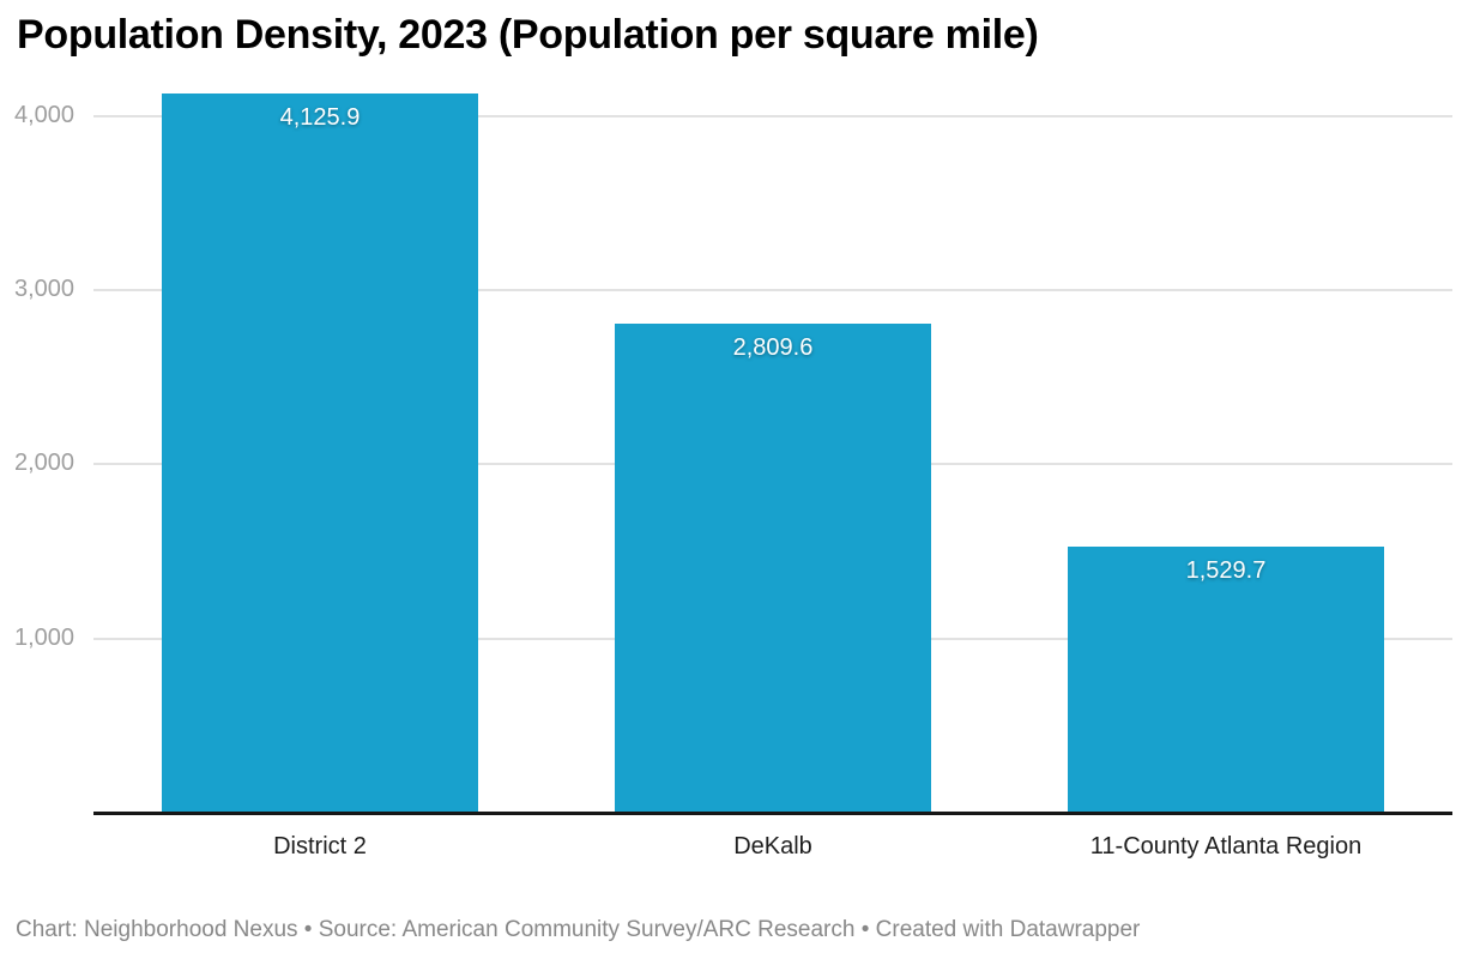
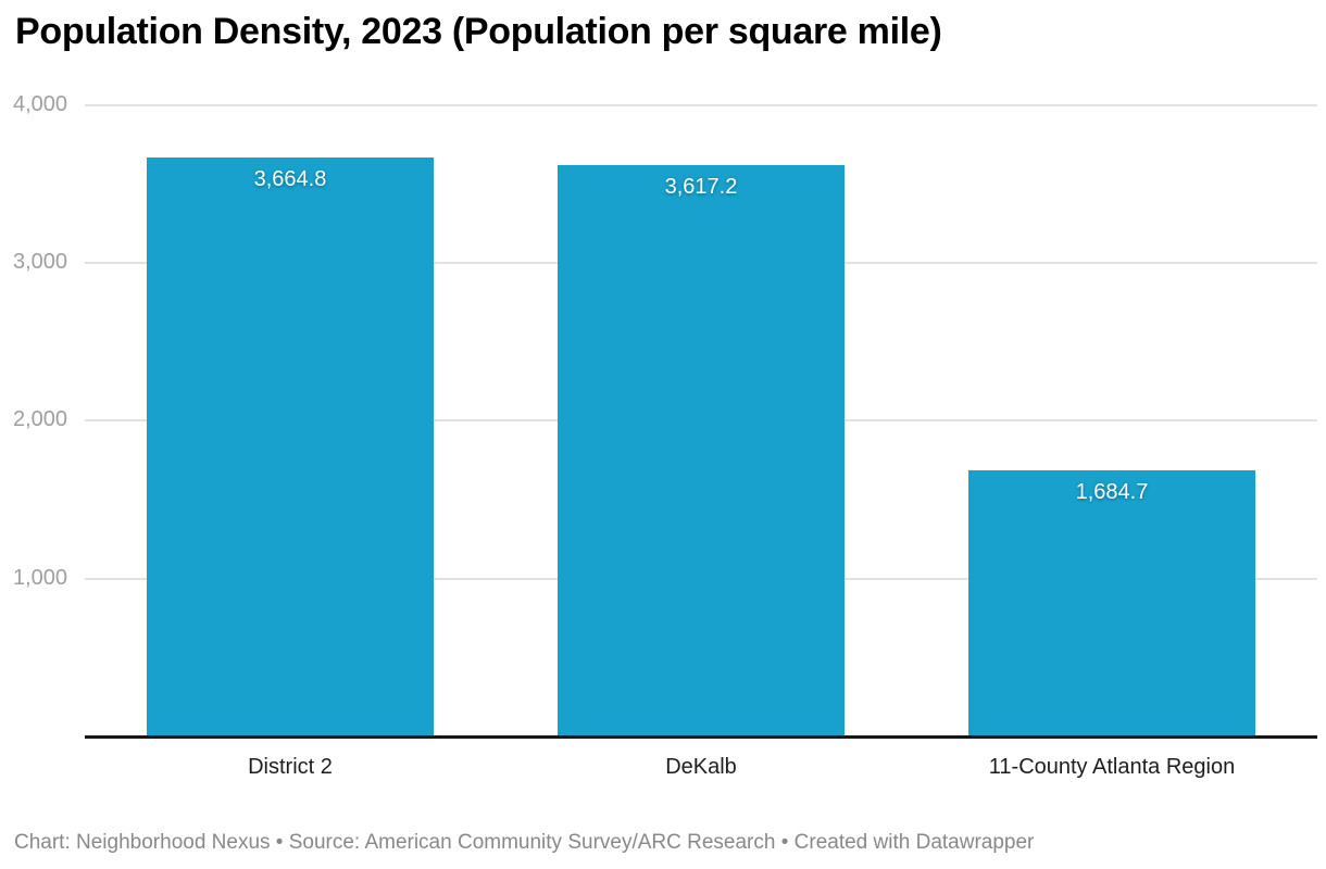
District 2: 4,125.9 -> 3,664.8
DeKalb: 2,809.6 -> 3,617.2
11-County Atlanta Region: 1,529.7 -> 1,684.7
